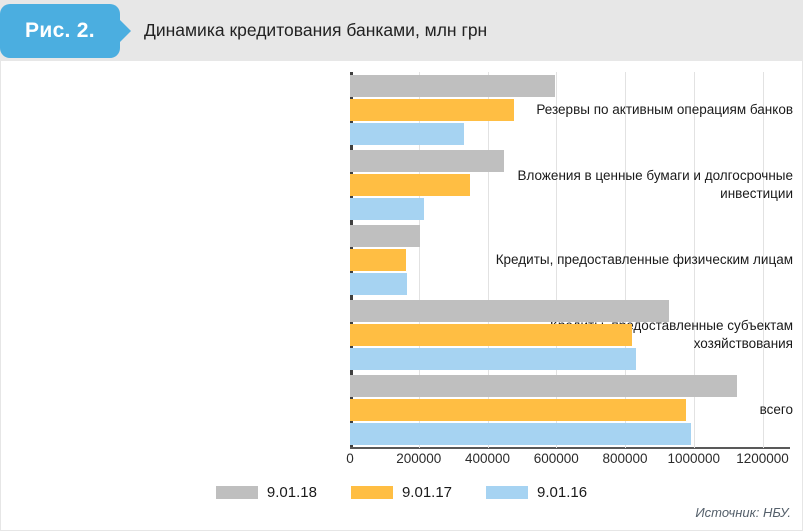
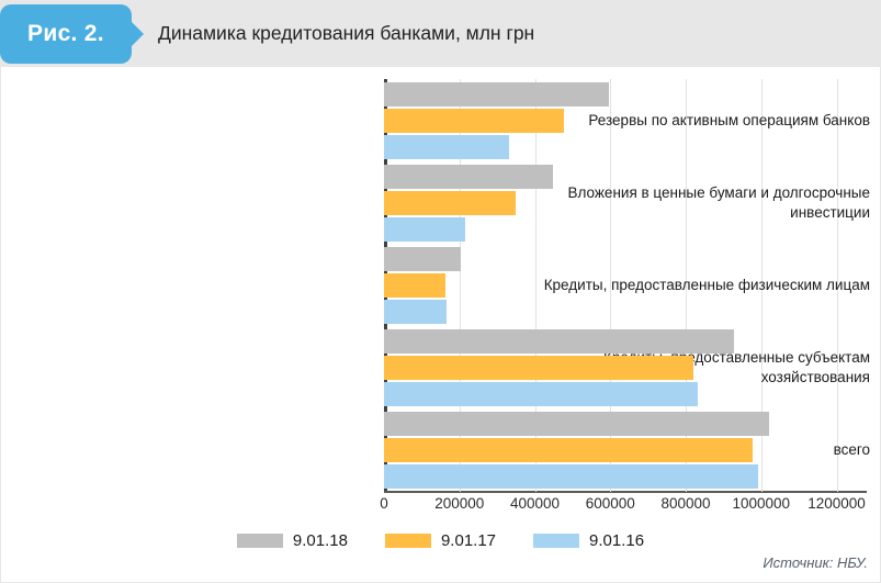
9.01.18/всего: 1130000 -> 1020000
